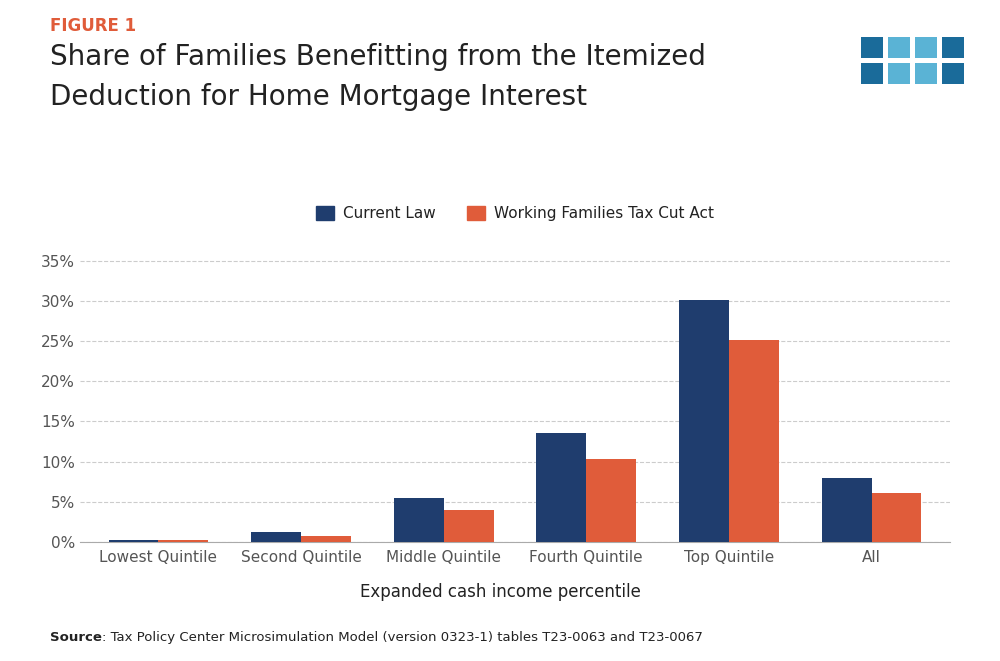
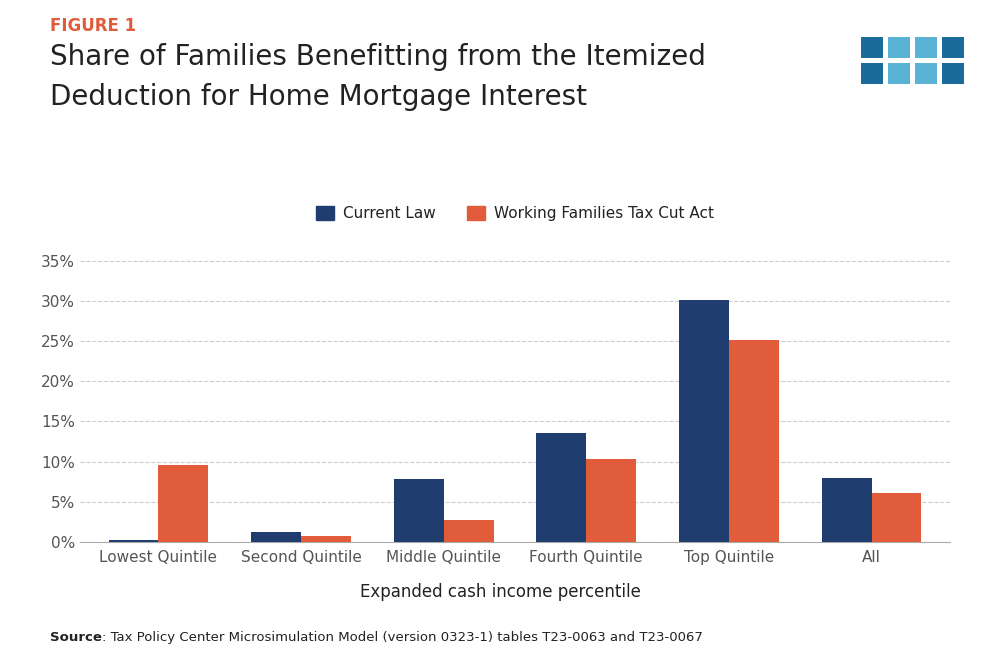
Working Families Tax Cut Act/Lowest Quintile: 0.2% -> 9.6%
Current Law/Middle Quintile: 5.5% -> 7.8%
Working Families Tax Cut Act/Middle Quintile: 4.0% -> 2.8%
